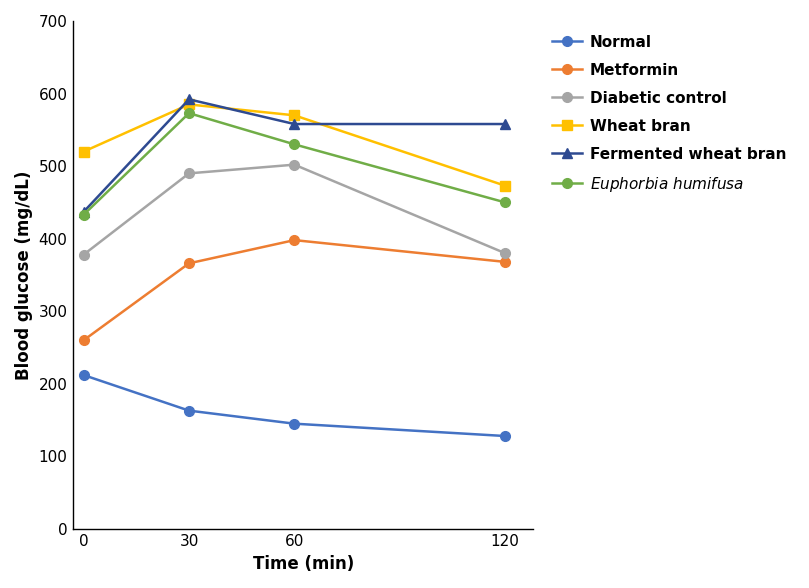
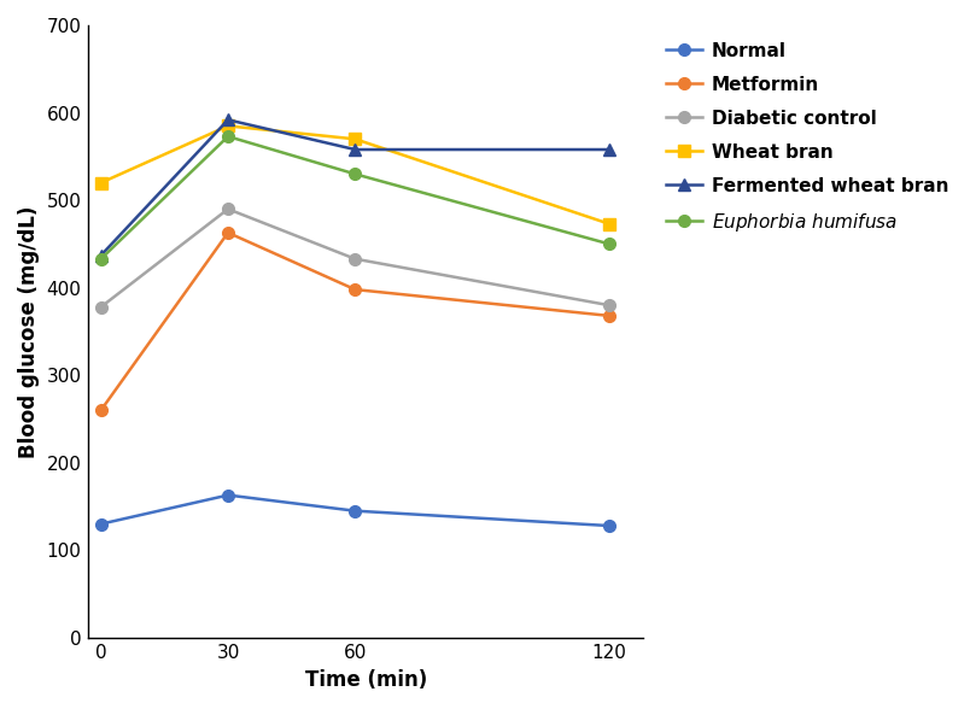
Normal/0: 212 -> 130
Metformin/30: 366 -> 463
Diabetic control/60: 502 -> 433
